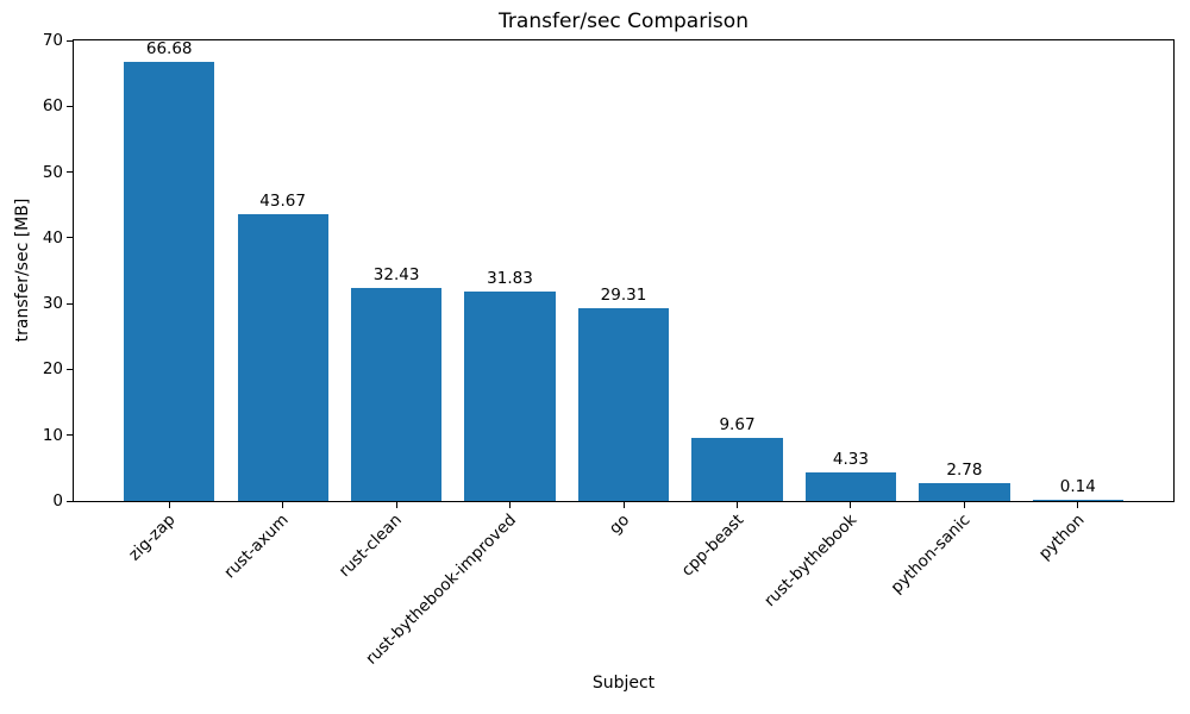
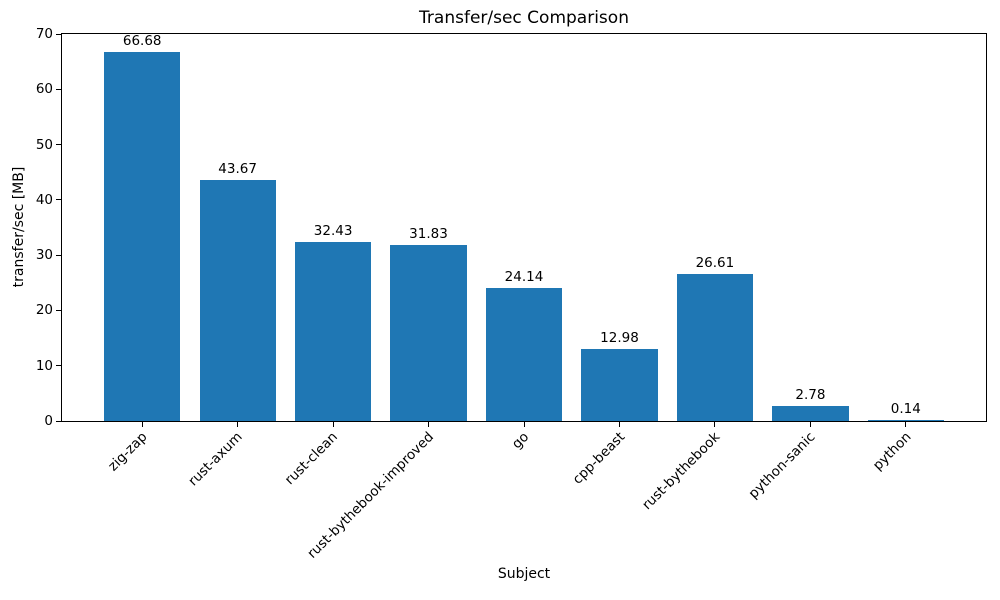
go: 29.31 -> 24.14
cpp-beast: 9.67 -> 12.98
rust-bythebook: 4.33 -> 26.61
